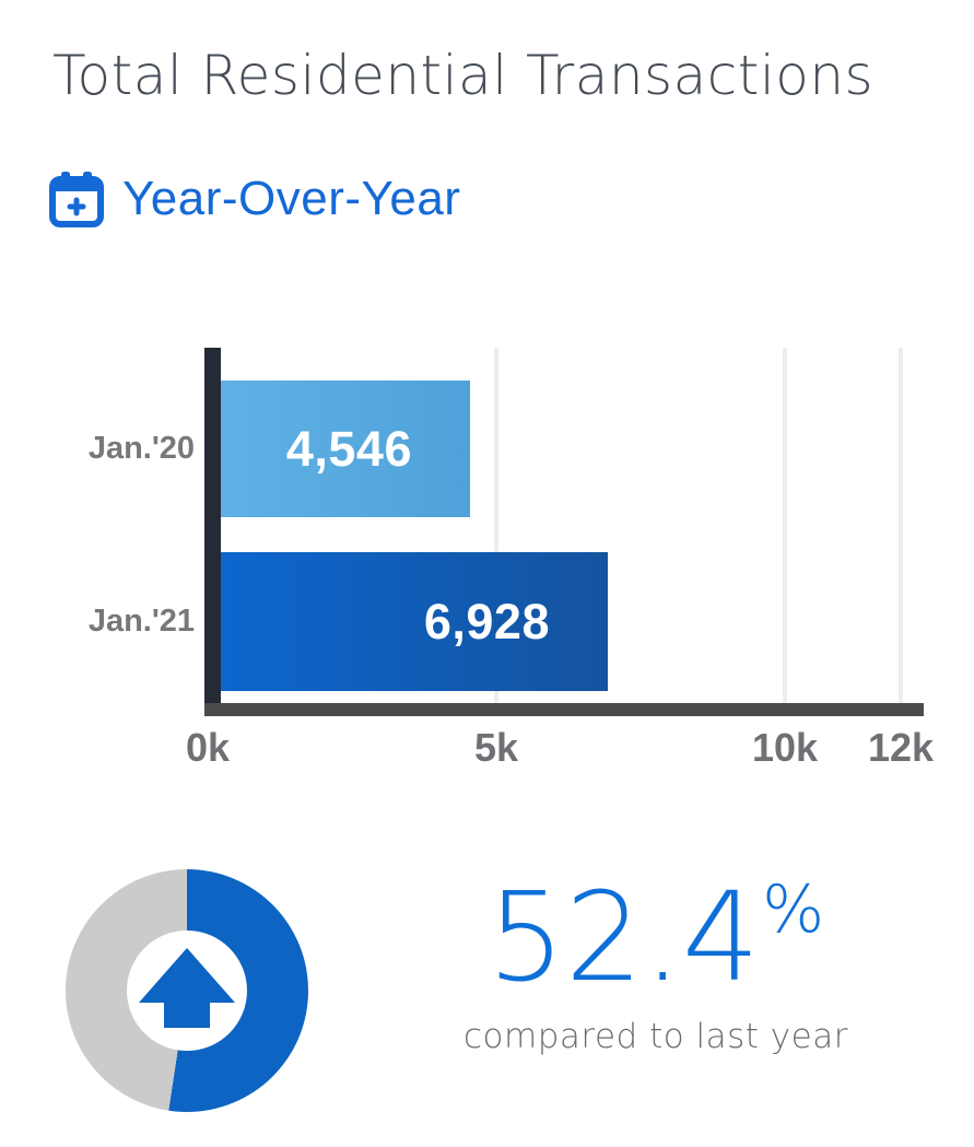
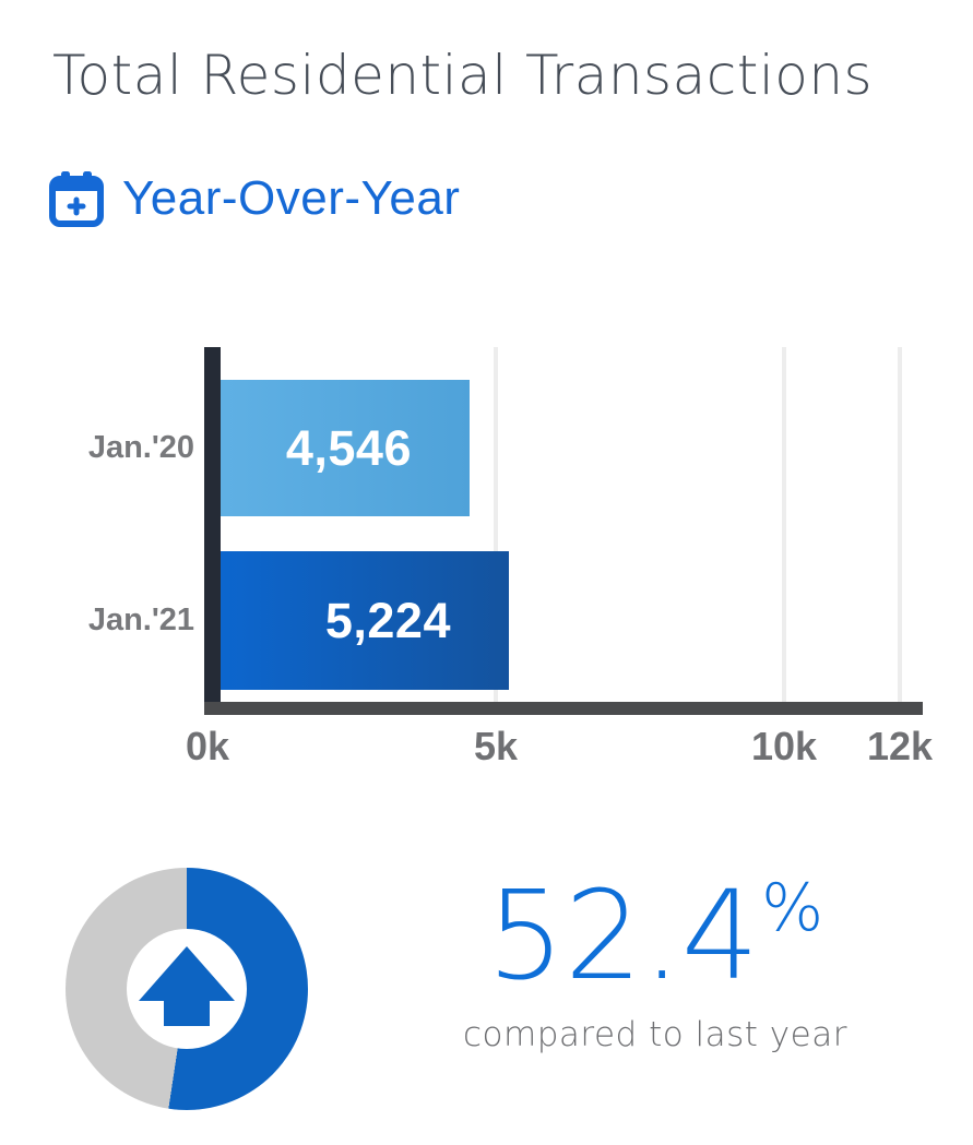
Jan.'21: 6,928 -> 5,224
